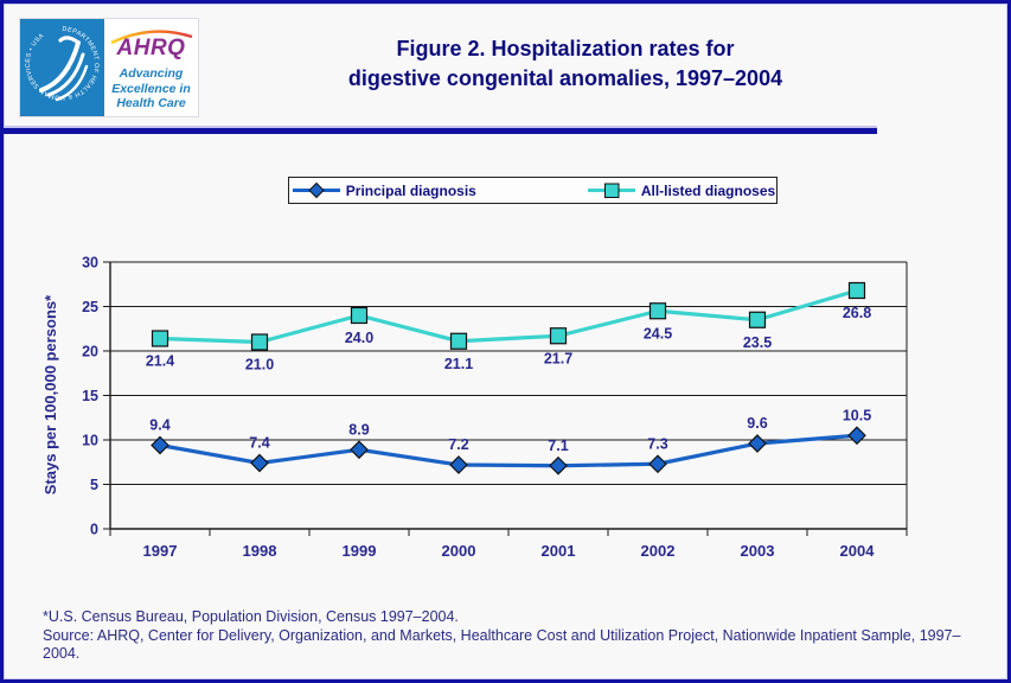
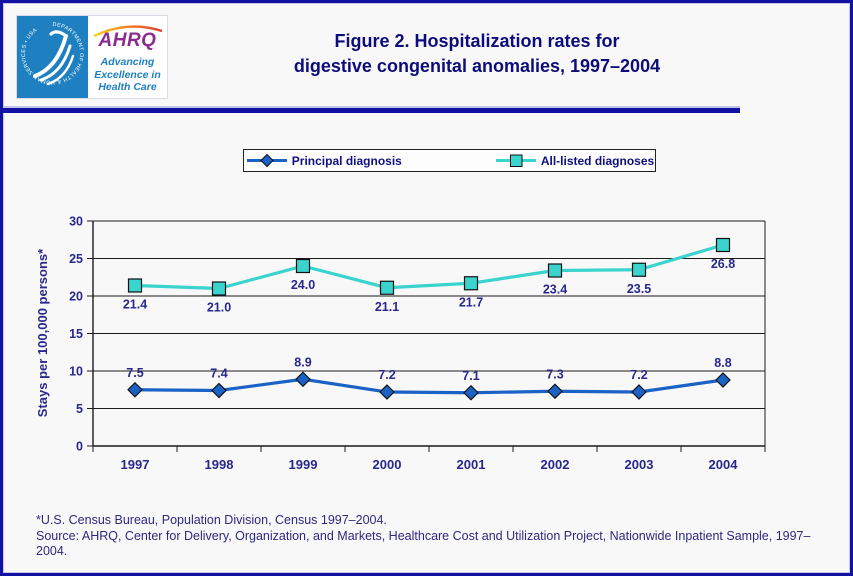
Principal diagnosis/1997: 9.4 -> 7.5
All-listed diagnoses/2002: 24.5 -> 23.4
Principal diagnosis/2003: 9.6 -> 7.2
Principal diagnosis/2004: 10.5 -> 8.8
